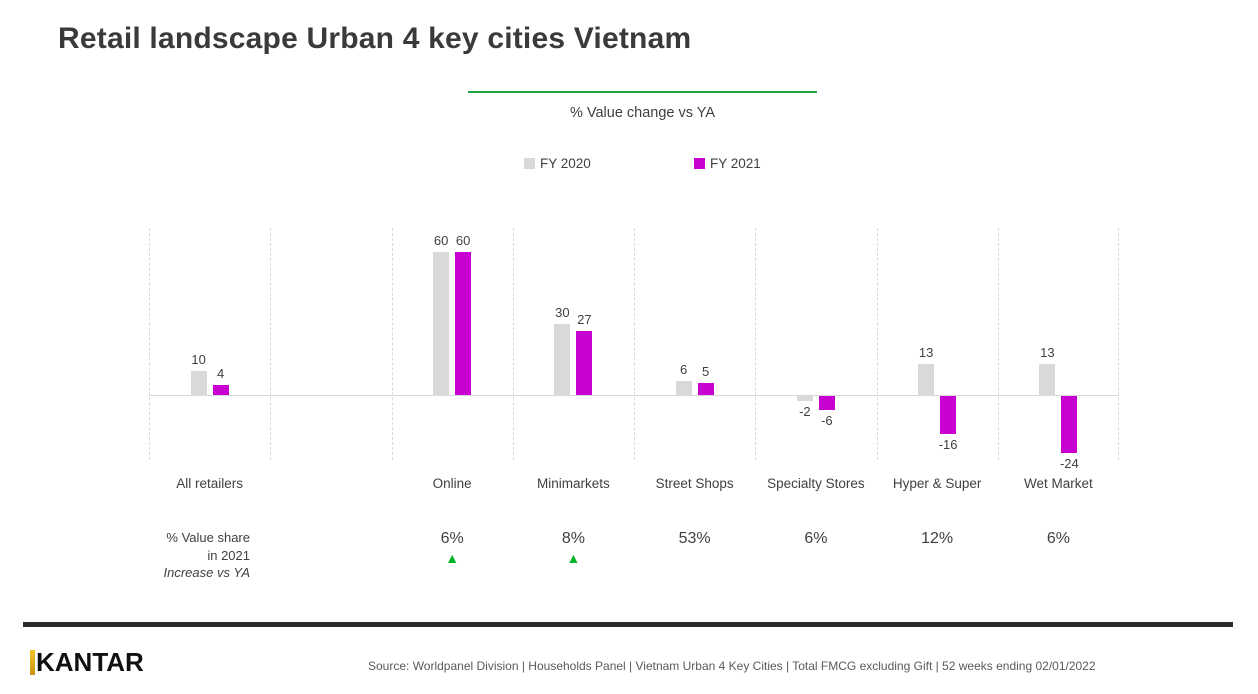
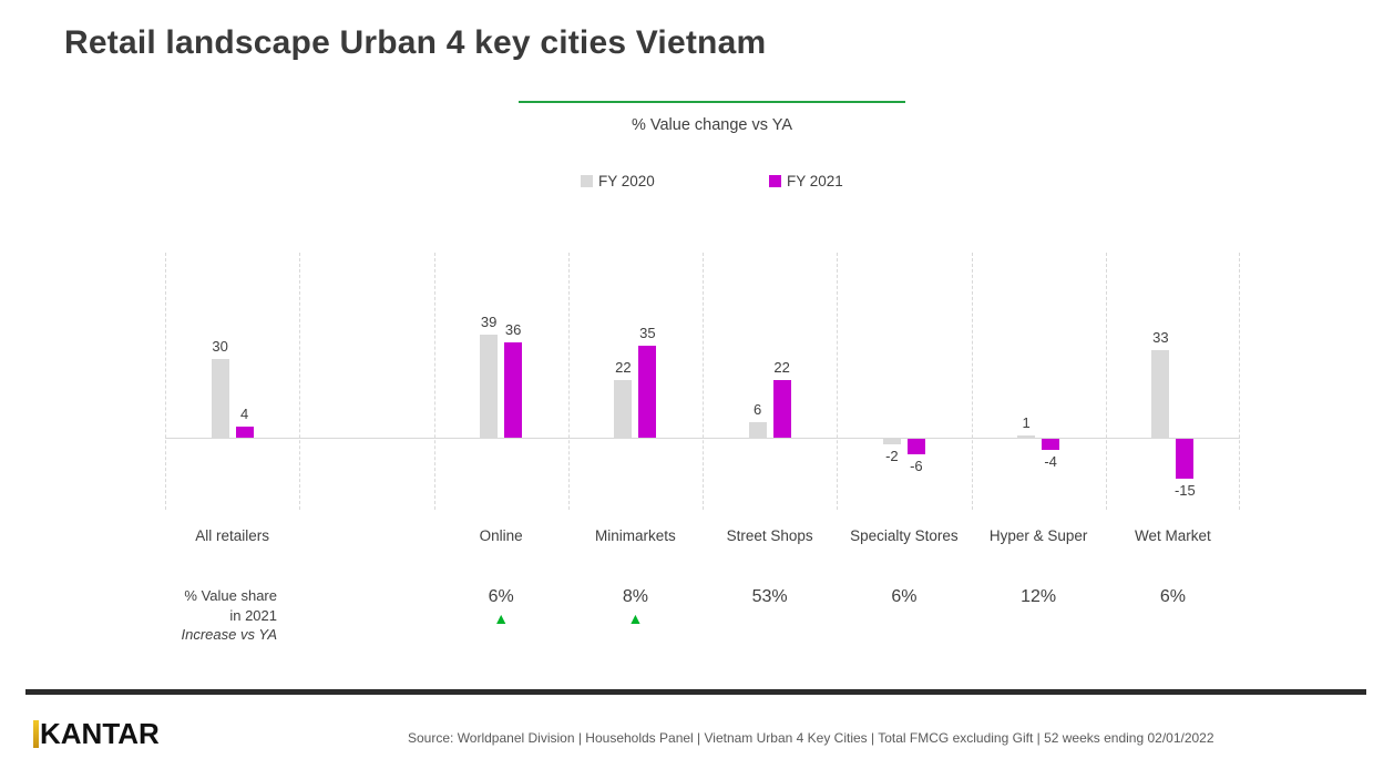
FY 2020/All retailers: 10 -> 30
FY 2020/Online: 60 -> 39
FY 2021/Online: 60 -> 36
FY 2020/Minimarkets: 30 -> 22
FY 2021/Minimarkets: 27 -> 35
FY 2021/Street Shops: 5 -> 22
FY 2020/Hyper & Super: 13 -> 1
FY 2021/Hyper & Super: -16 -> -4
FY 2020/Wet Market: 13 -> 33
FY 2021/Wet Market: -24 -> -15
